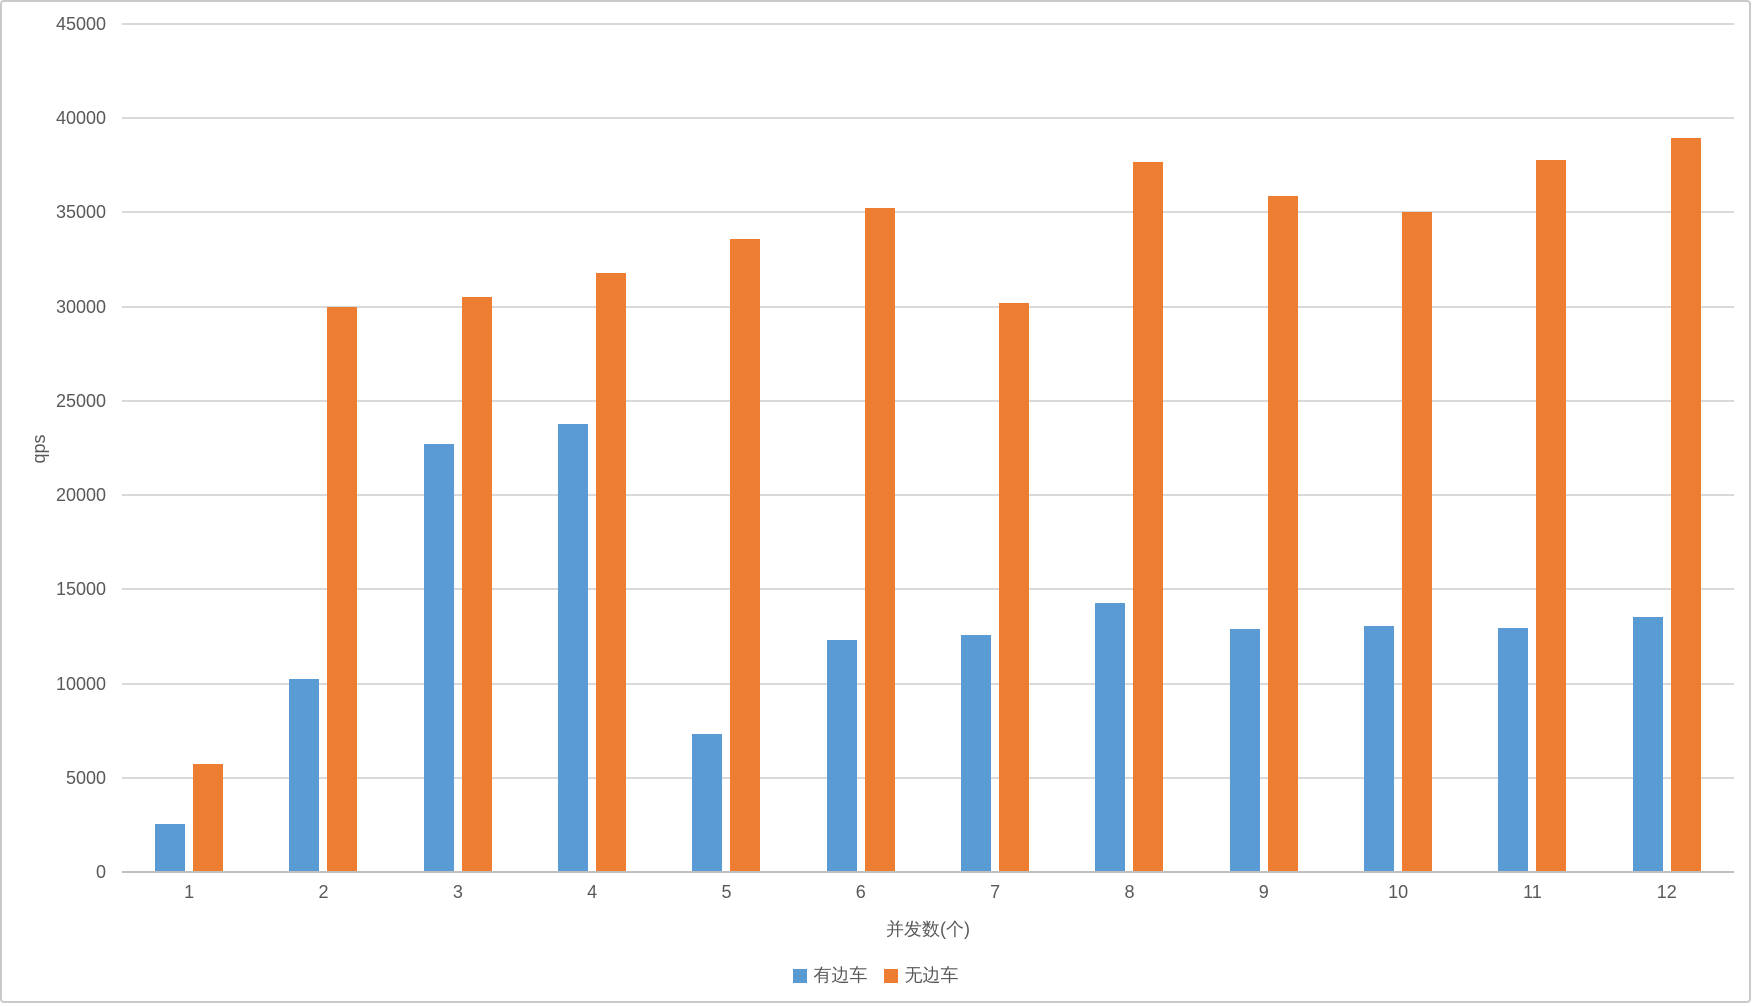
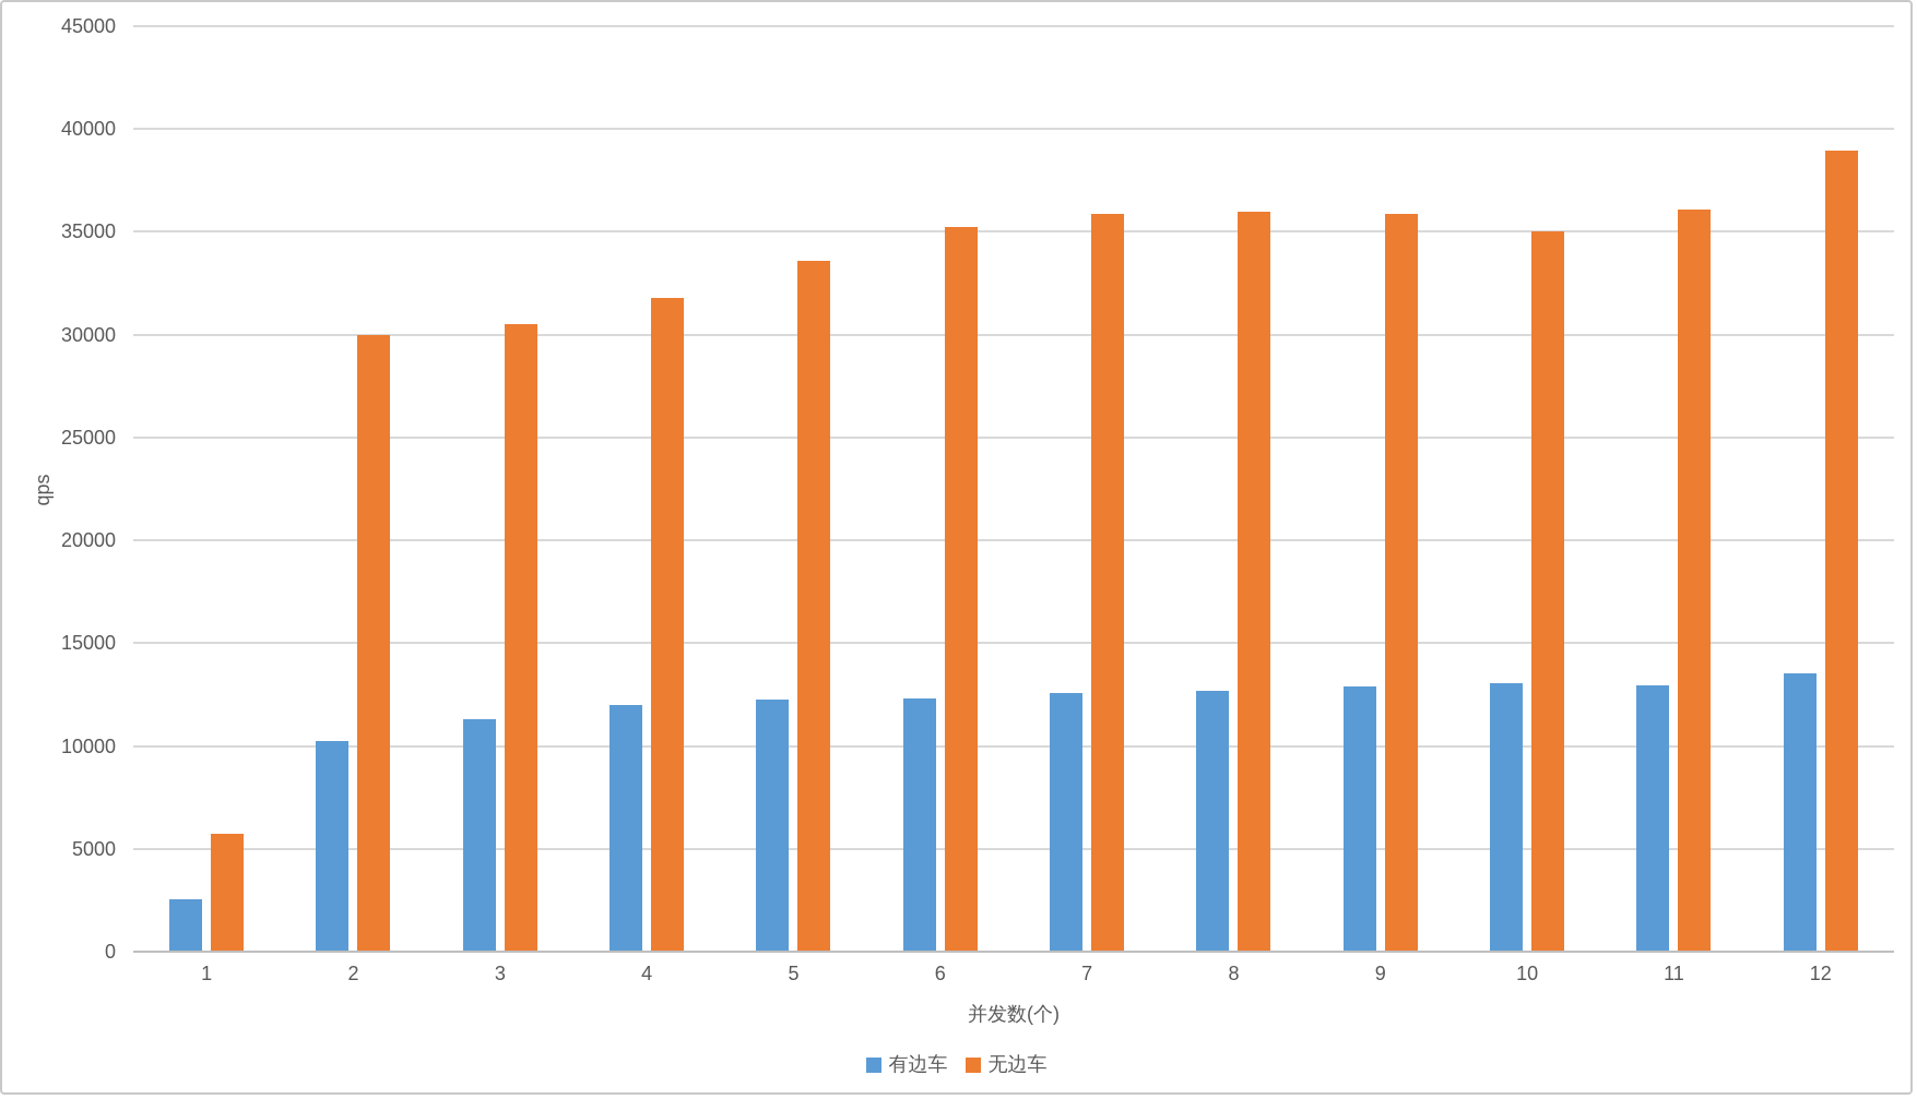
有边车/3: 22700 -> 11300
有边车/4: 23800 -> 12000
有边车/5: 7300 -> 12200
无边车/7: 30200 -> 35800
有边车/8: 14300 -> 12700
无边车/8: 37700 -> 36000
无边车/11: 37800 -> 36100
